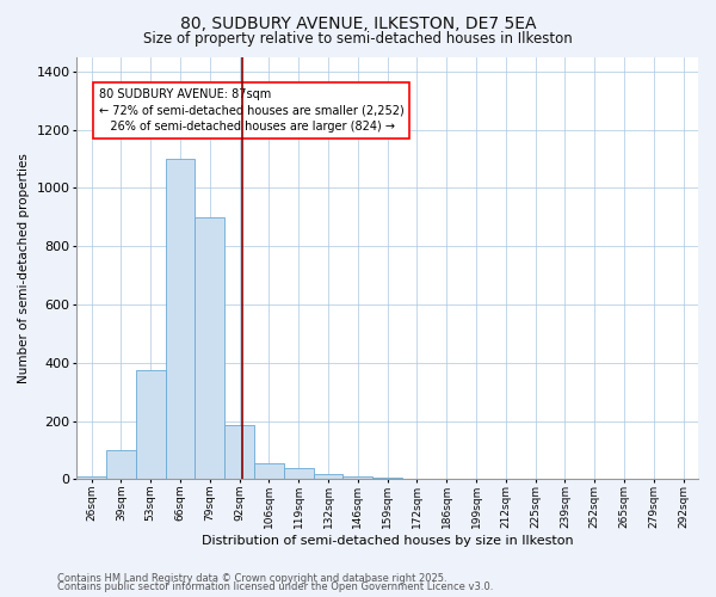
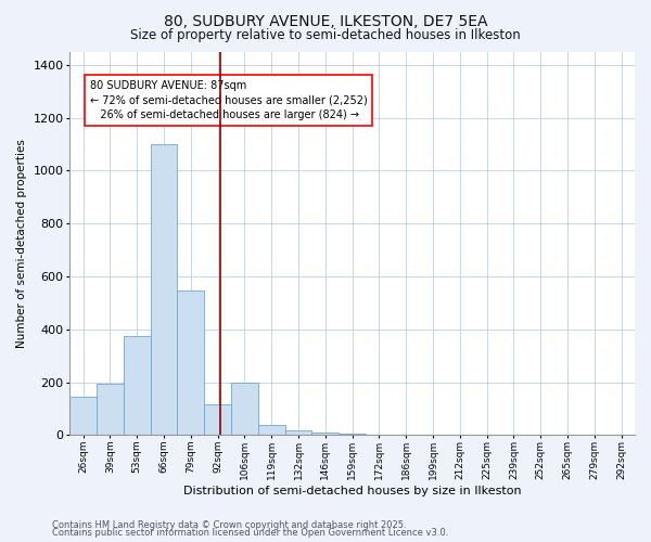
26sqm: 10 -> 145
39sqm: 100 -> 195
79sqm: 900 -> 545
92sqm: 185 -> 115
106sqm: 55 -> 200
